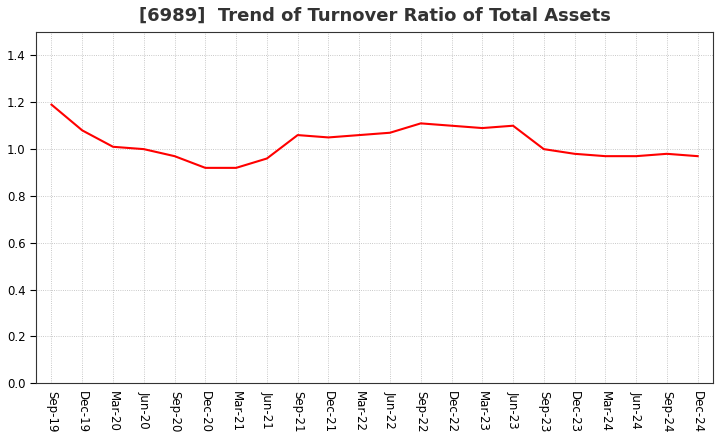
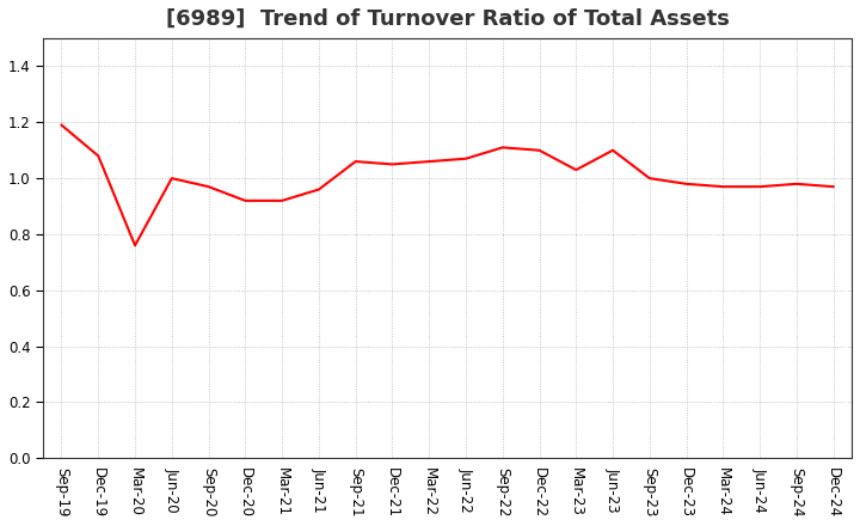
Mar-20: 1.01 -> 0.76
Mar-23: 1.09 -> 1.03
